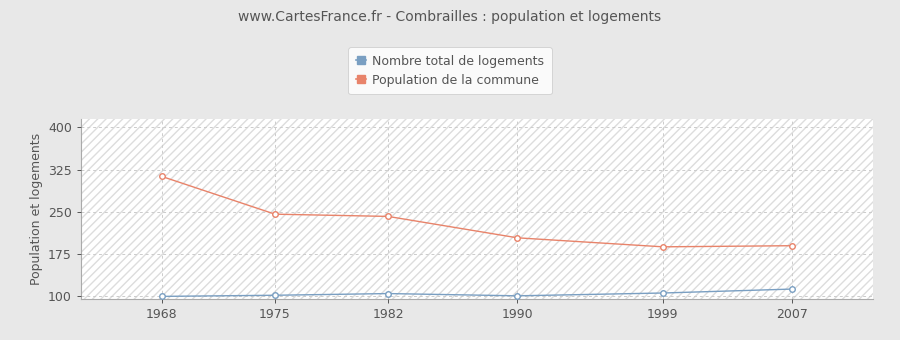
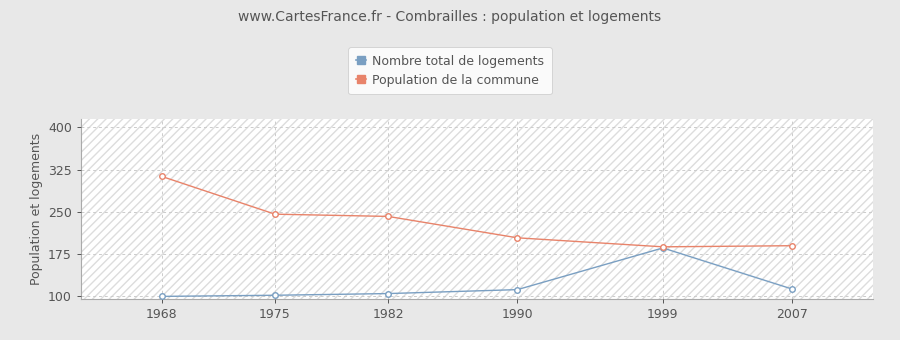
Nombre total de logements/1990: 101 -> 112
Nombre total de logements/1999: 106 -> 186
